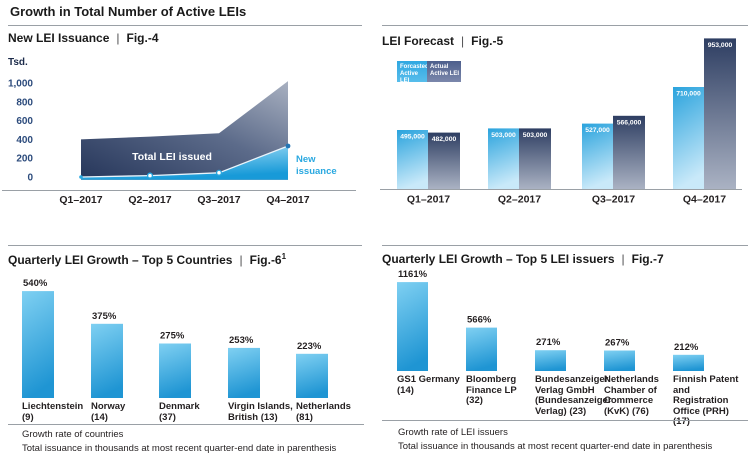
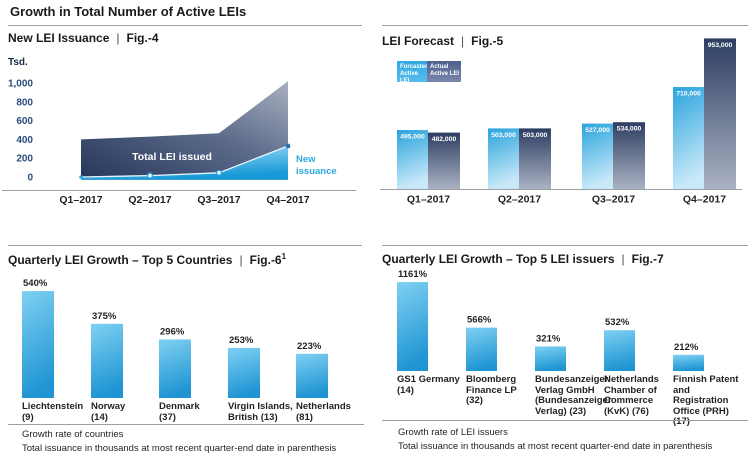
LEI Forecast/Actual Active LEI/Q3–2017: 566,000 -> 534,000
Quarterly LEI Growth – Top 5 Countries/Denmark (37): 275% -> 296%
Quarterly LEI Growth – Top 5 LEI issuers/Bundesanzeiger Verlag GmbH (Bundesanzeiger Verlag) (23): 271% -> 321%
Quarterly LEI Growth – Top 5 LEI issuers/Netherlands Chamber of Commerce (KvK) (76): 267% -> 532%
